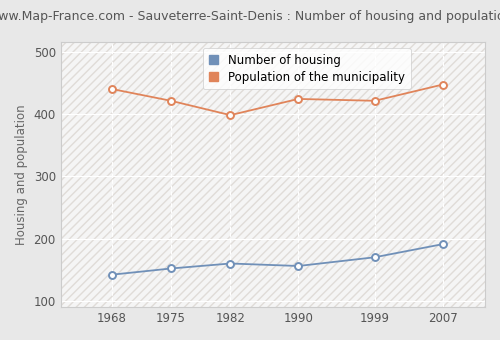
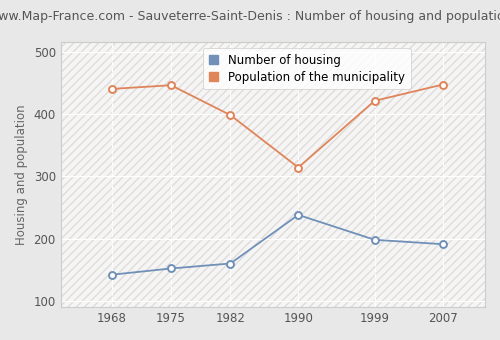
Population of the municipality/1975: 421 -> 446
Number of housing/1990: 156 -> 238
Population of the municipality/1990: 424 -> 314
Number of housing/1999: 170 -> 198
